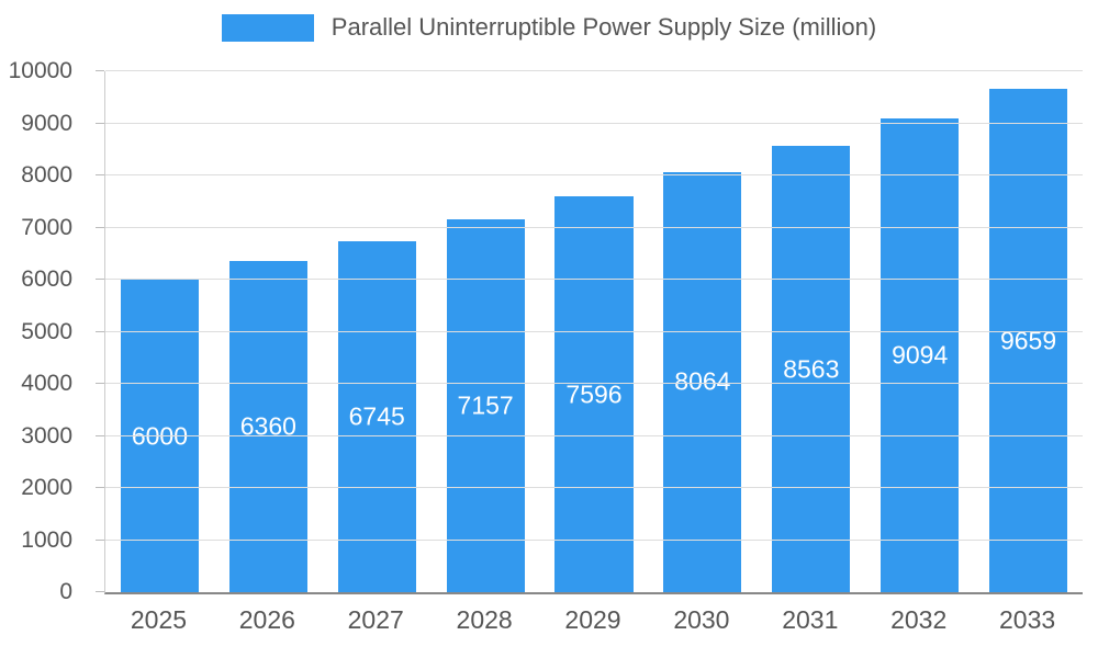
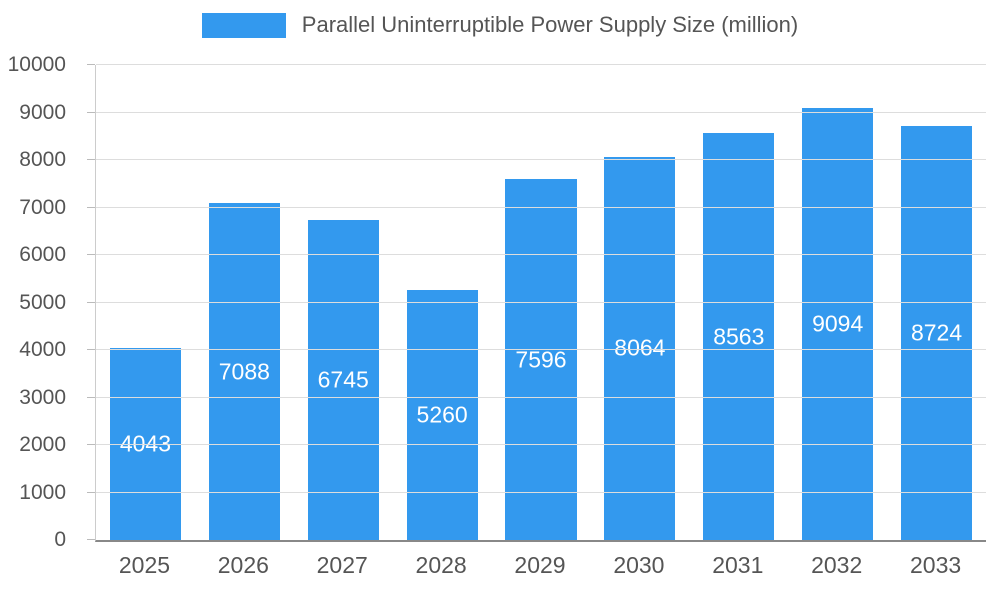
2025: 6000 -> 4043
2026: 6360 -> 7088
2028: 7157 -> 5260
2033: 9659 -> 8724
